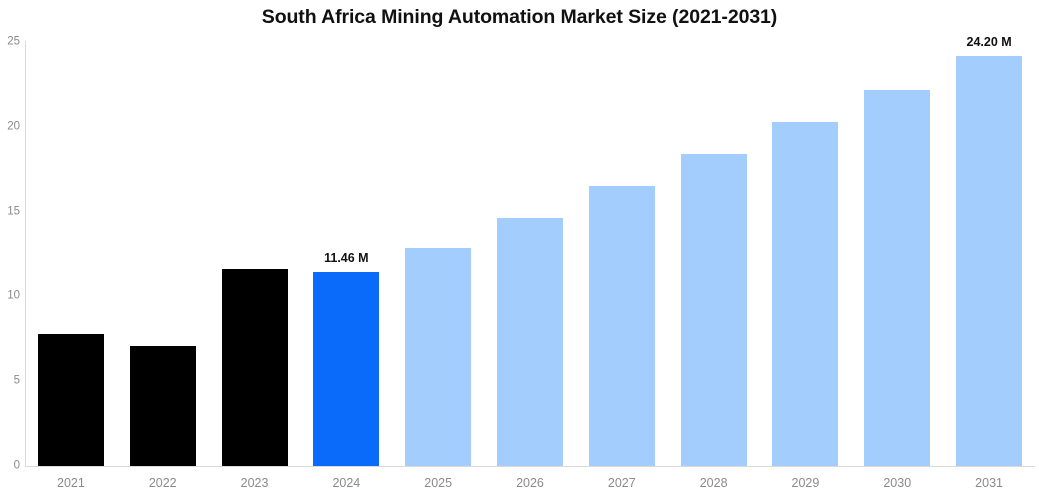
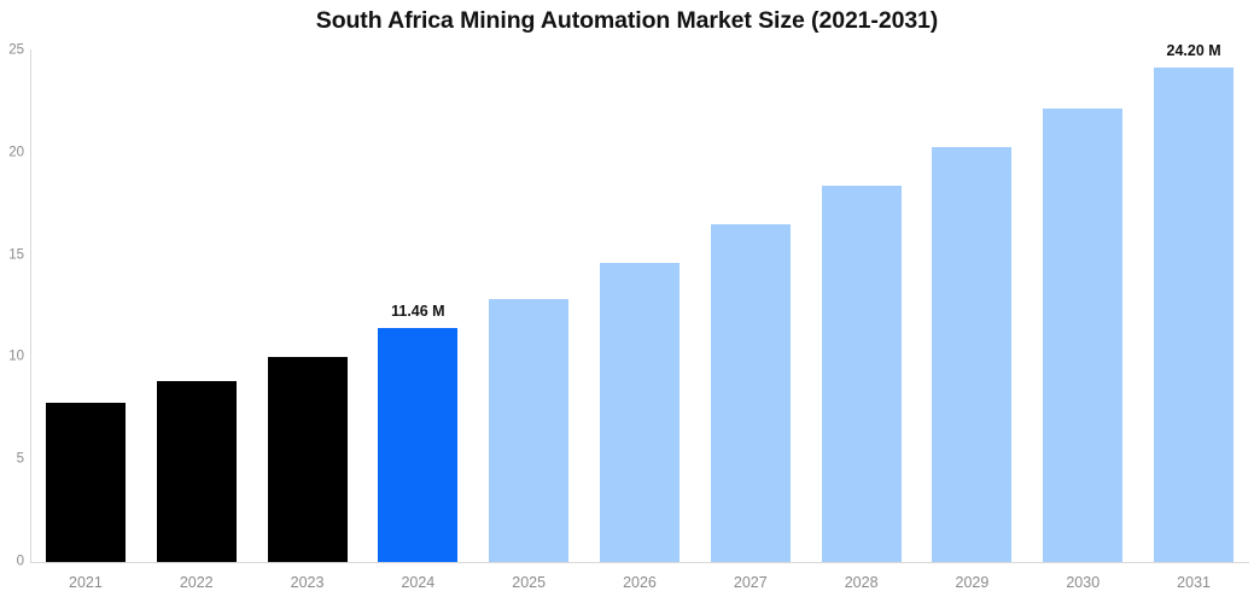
2022: 7.1 -> 8.9
2023: 11.6 -> 10.1
